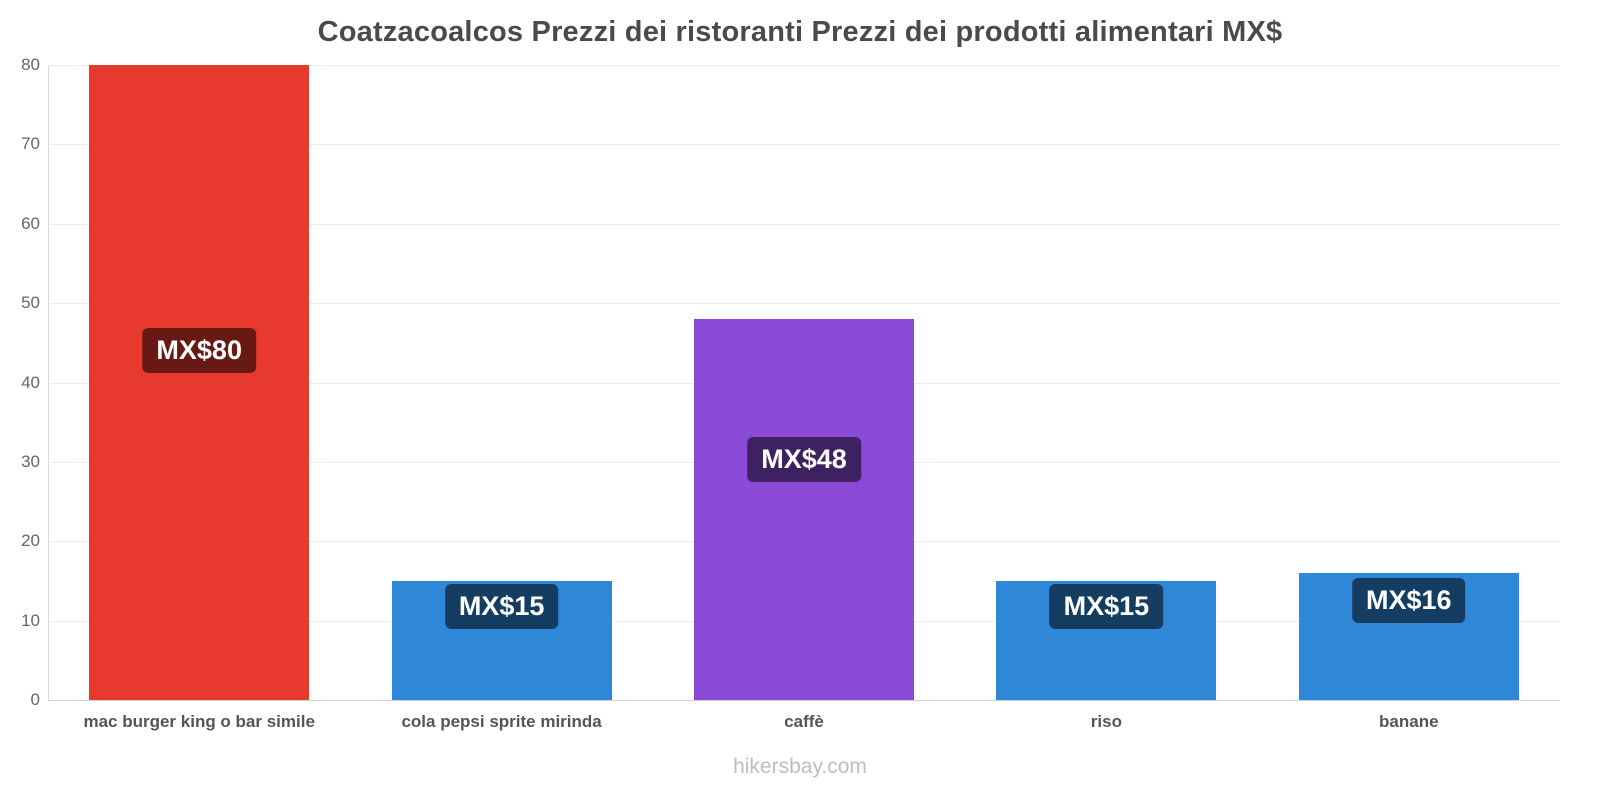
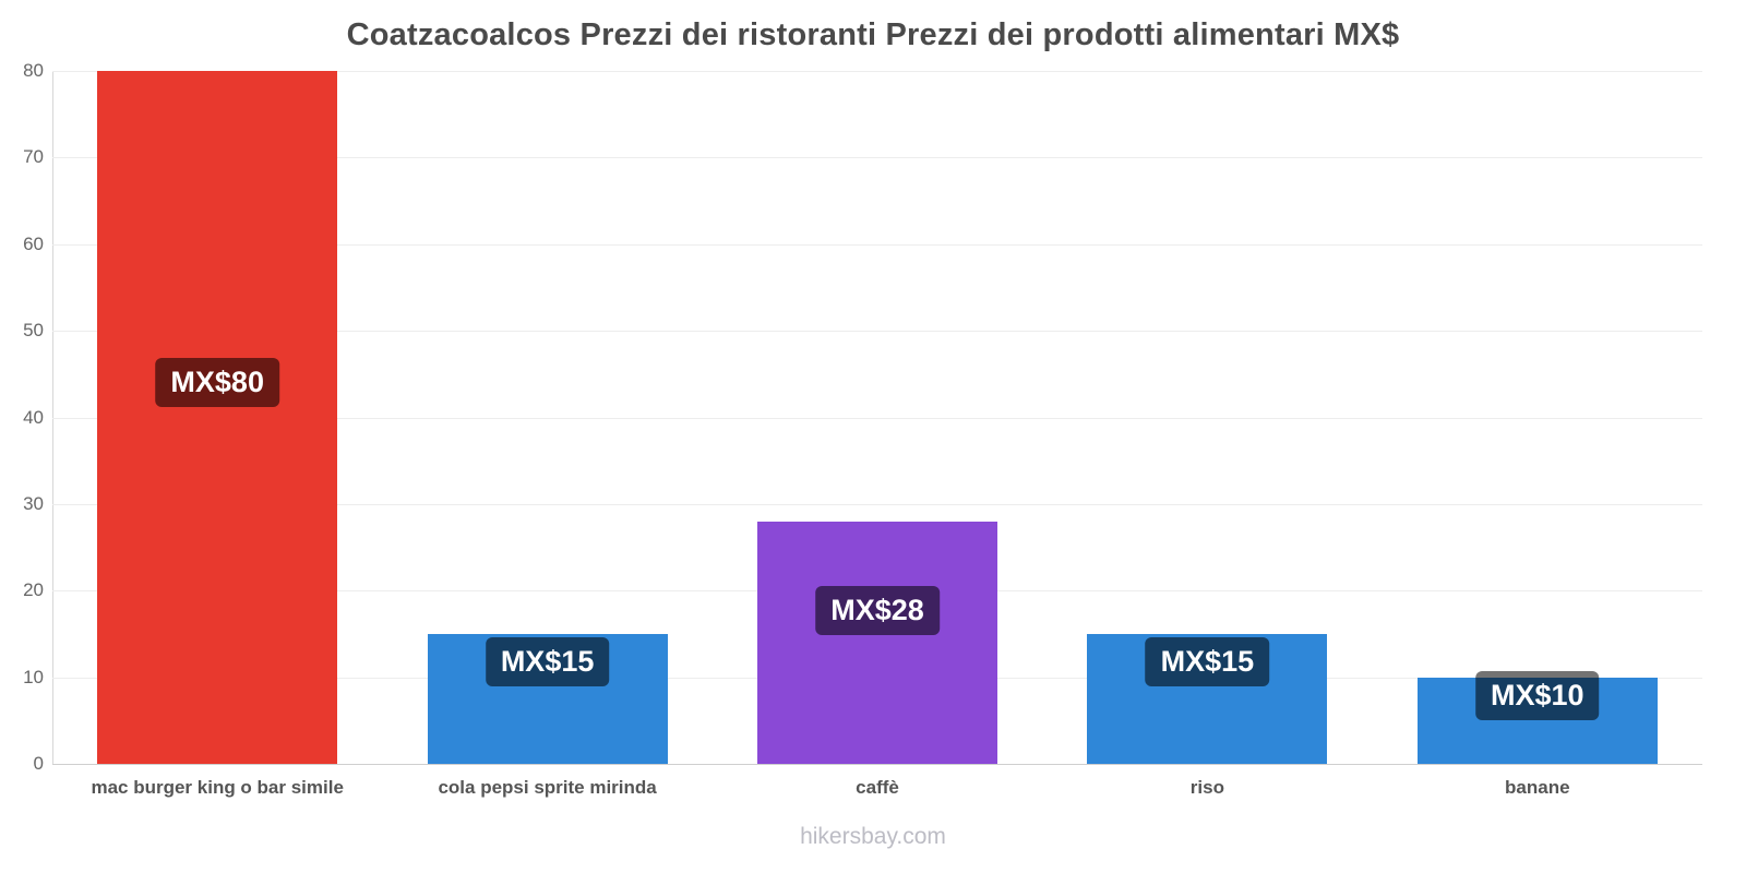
caffè: 48 -> 28
banane: 16 -> 10
